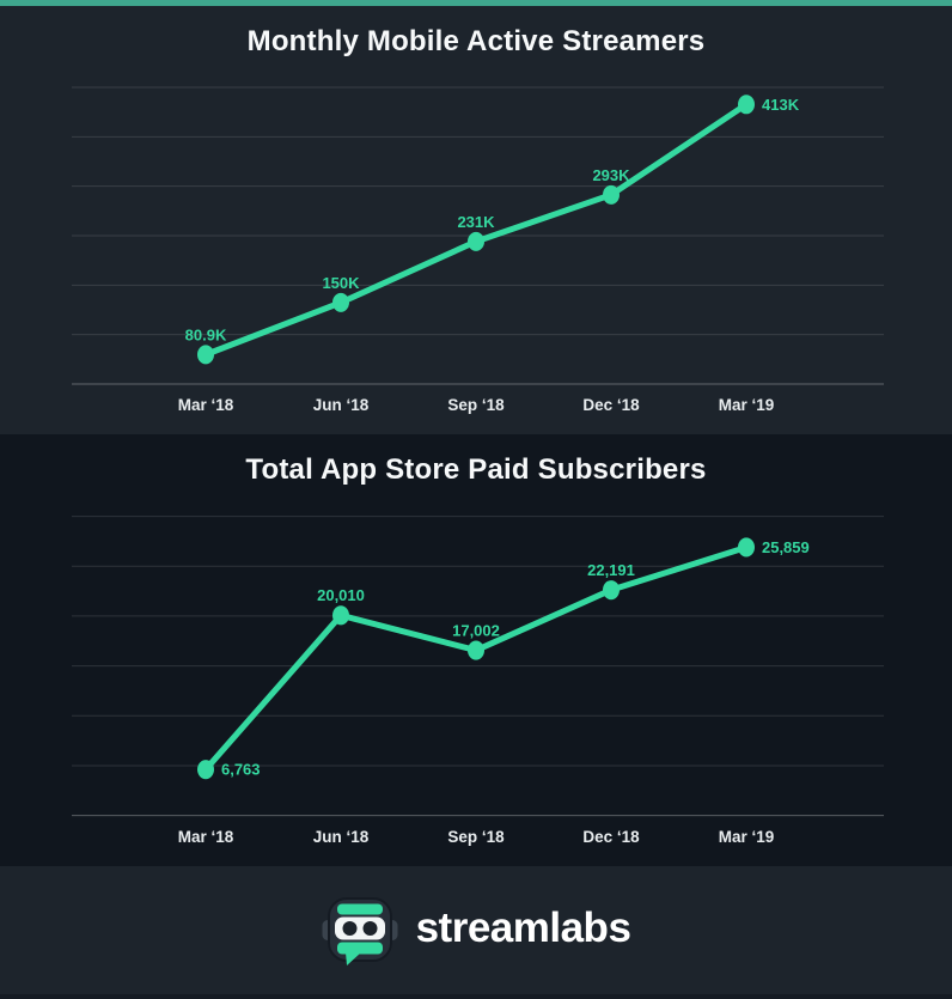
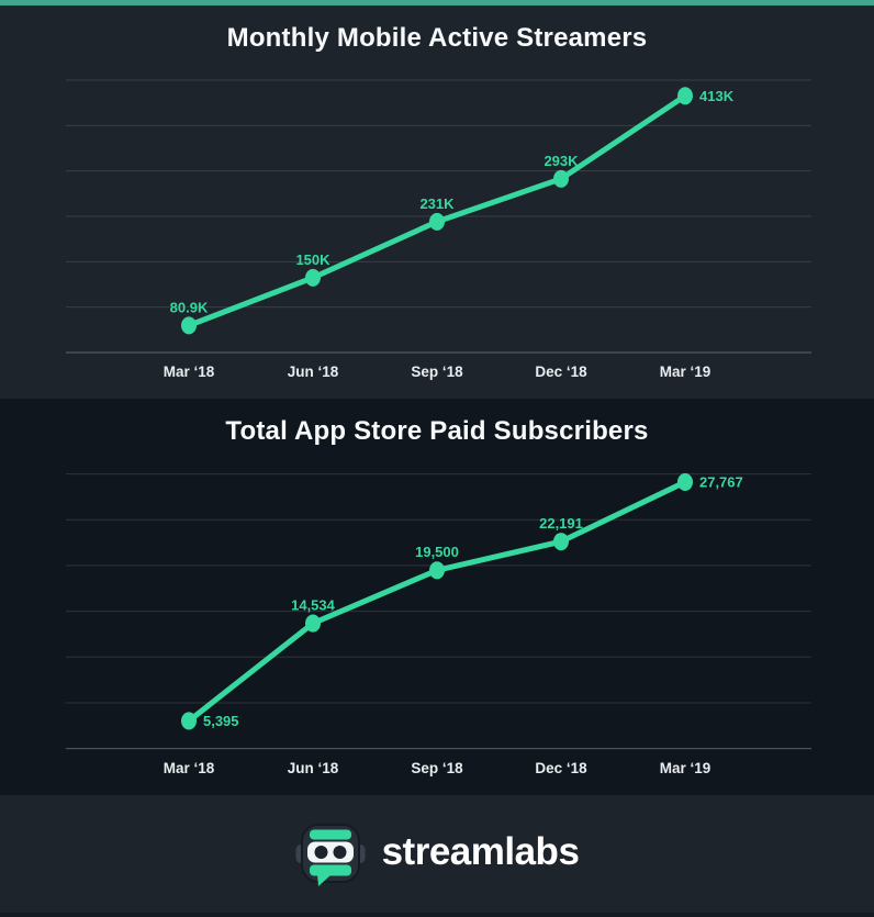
Total App Store Paid Subscribers/Mar ‘18: 6,763 -> 5,395
Total App Store Paid Subscribers/Jun ‘18: 20,010 -> 14,534
Total App Store Paid Subscribers/Sep ‘18: 17,002 -> 19,500
Total App Store Paid Subscribers/Mar ‘19: 25,859 -> 27,767
